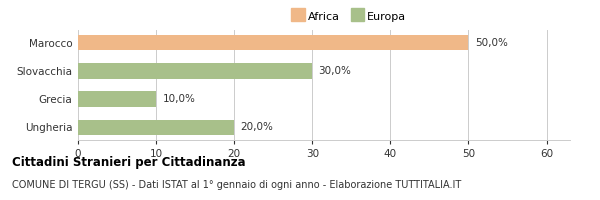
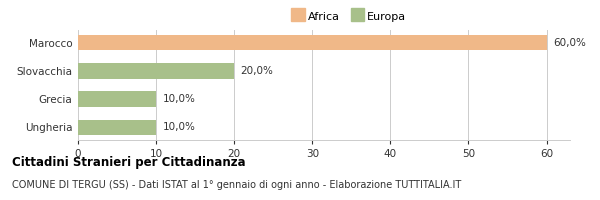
Marocco: 50,0% -> 60,0%
Slovacchia: 30,0% -> 20,0%
Ungheria: 20,0% -> 10,0%
